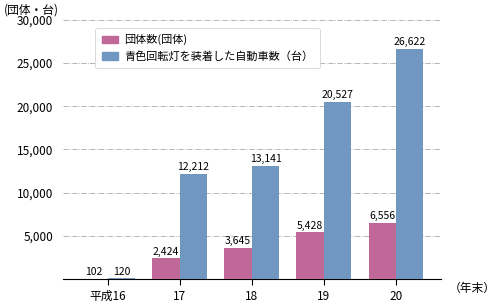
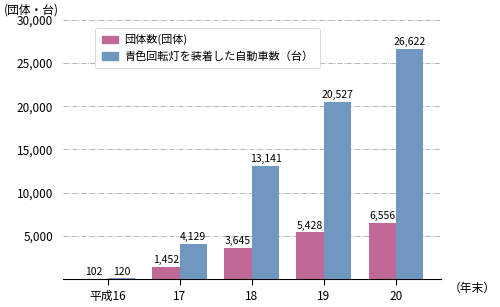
団体数(団体)/17: 2,424 -> 1,452
青色回転灯を装着した自動車数（台）/17: 12,212 -> 4,129
